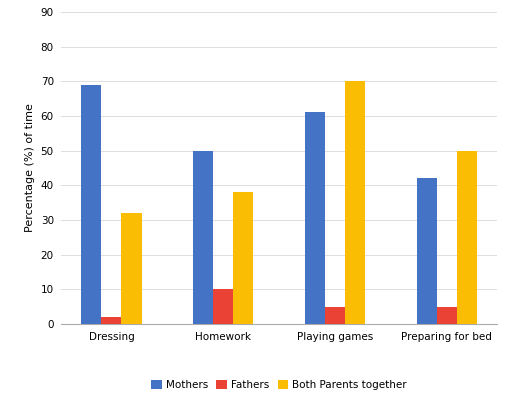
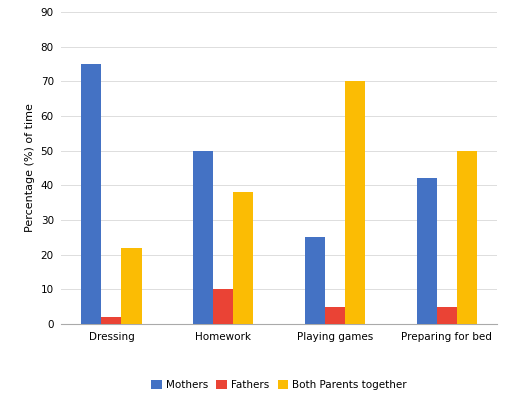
Mothers/Dressing: 69 -> 75
Both Parents together/Dressing: 32 -> 22
Mothers/Playing games: 61 -> 25
